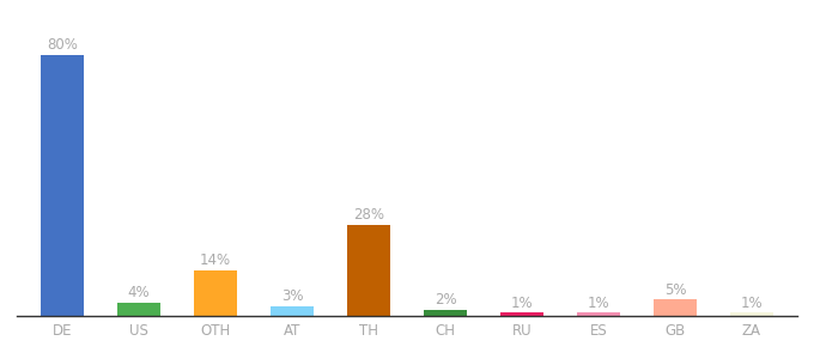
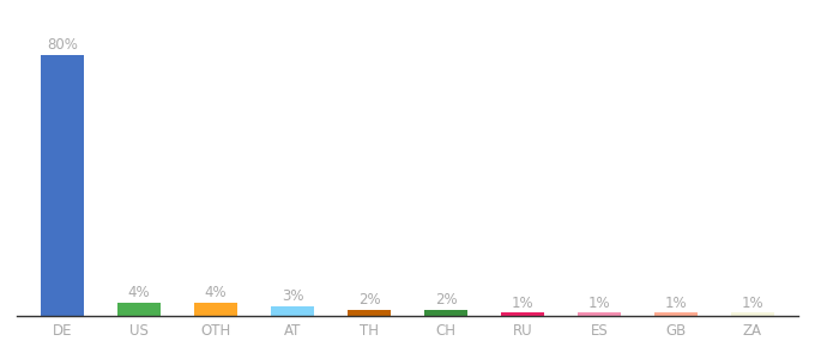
OTH: 14% -> 4%
TH: 28% -> 2%
GB: 5% -> 1%
